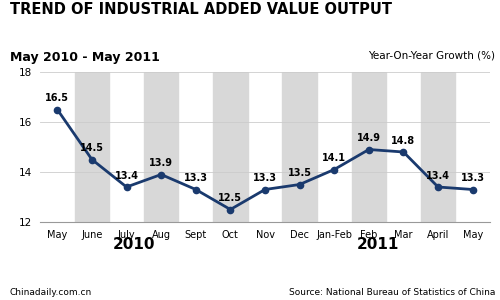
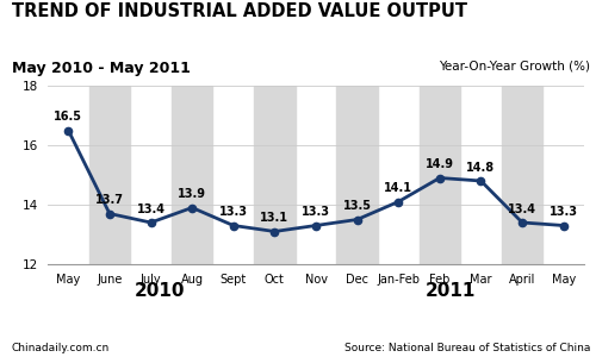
June: 14.5 -> 13.7
Oct: 12.5 -> 13.1
